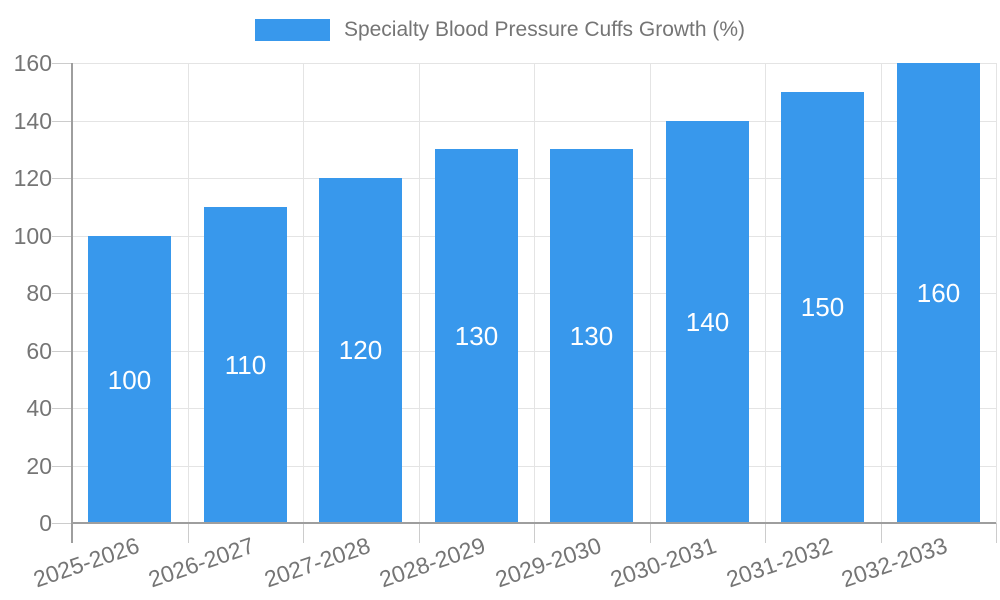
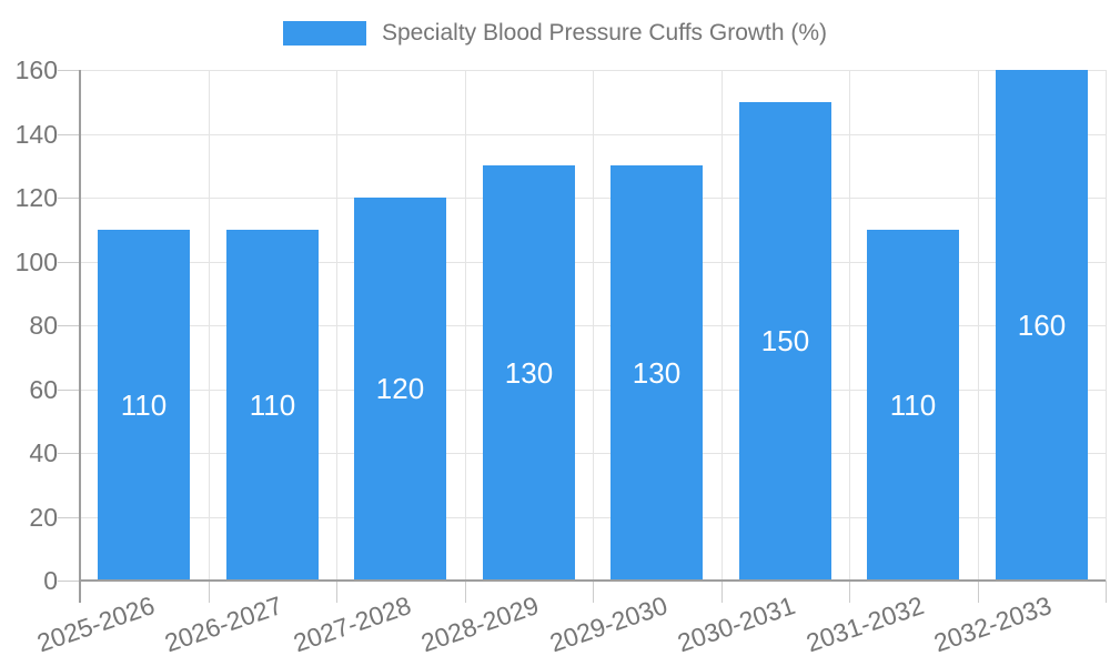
2025-2026: 100 -> 110
2030-2031: 140 -> 150
2031-2032: 150 -> 110
